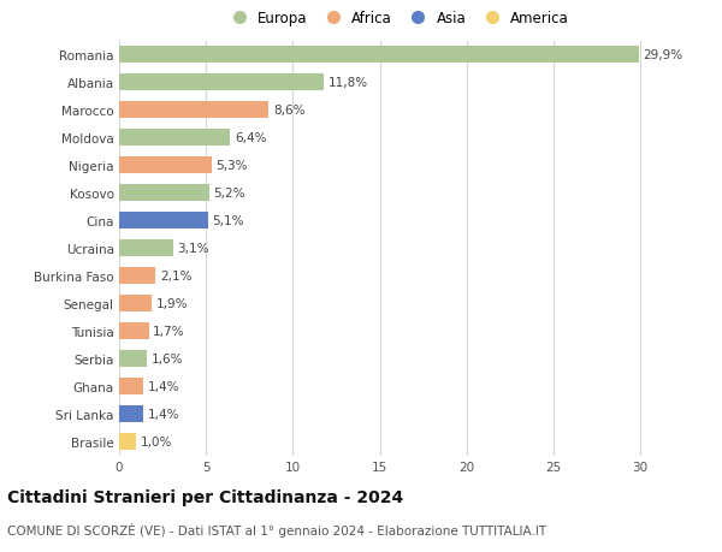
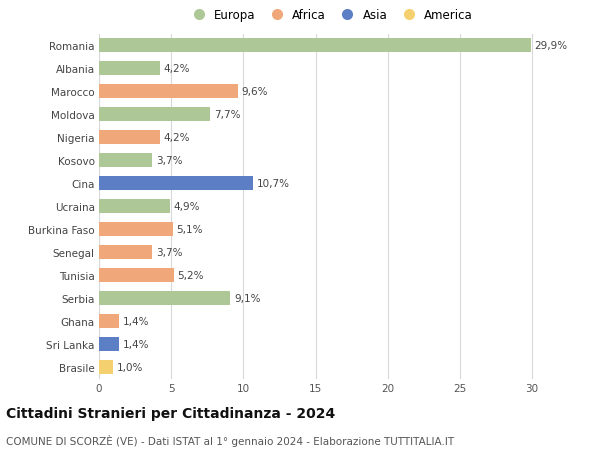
Albania: 11,8% -> 4,2%
Marocco: 8,6% -> 9,6%
Moldova: 6,4% -> 7,7%
Nigeria: 5,3% -> 4,2%
Kosovo: 5,2% -> 3,7%
Cina: 5,1% -> 10,7%
Ucraina: 3,1% -> 4,9%
Burkina Faso: 2,1% -> 5,1%
Senegal: 1,9% -> 3,7%
Tunisia: 1,7% -> 5,2%
Serbia: 1,6% -> 9,1%
